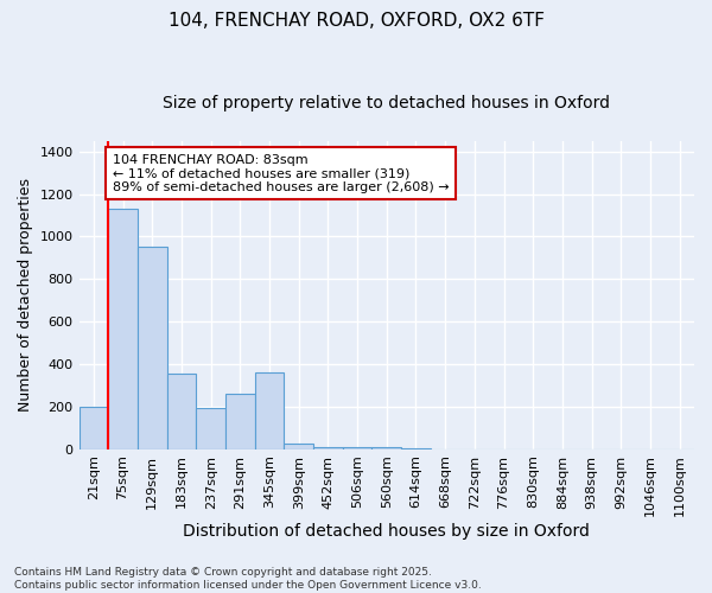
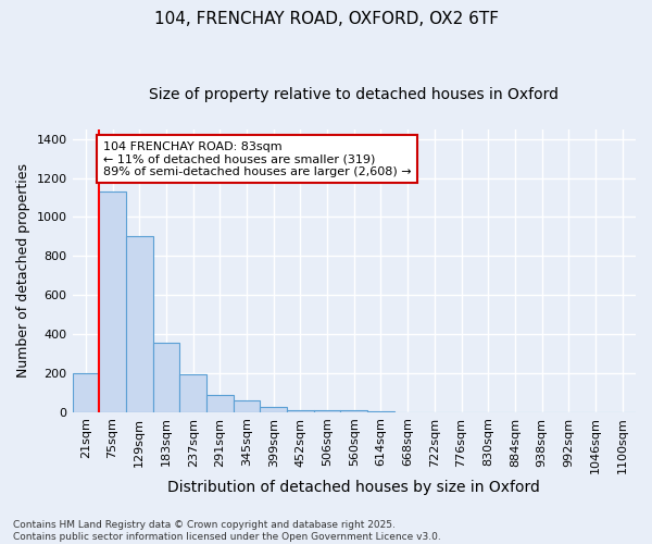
129sqm: 950 -> 900
291sqm: 260 -> 90
345sqm: 360 -> 60
